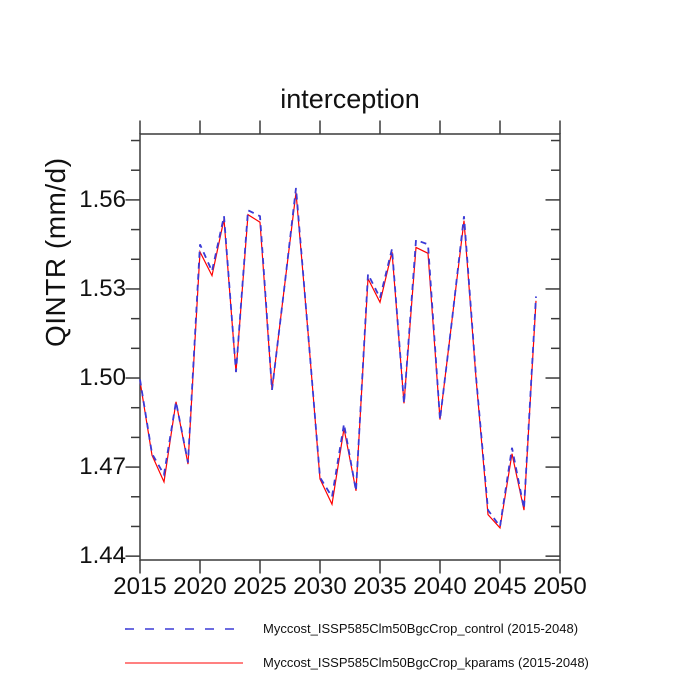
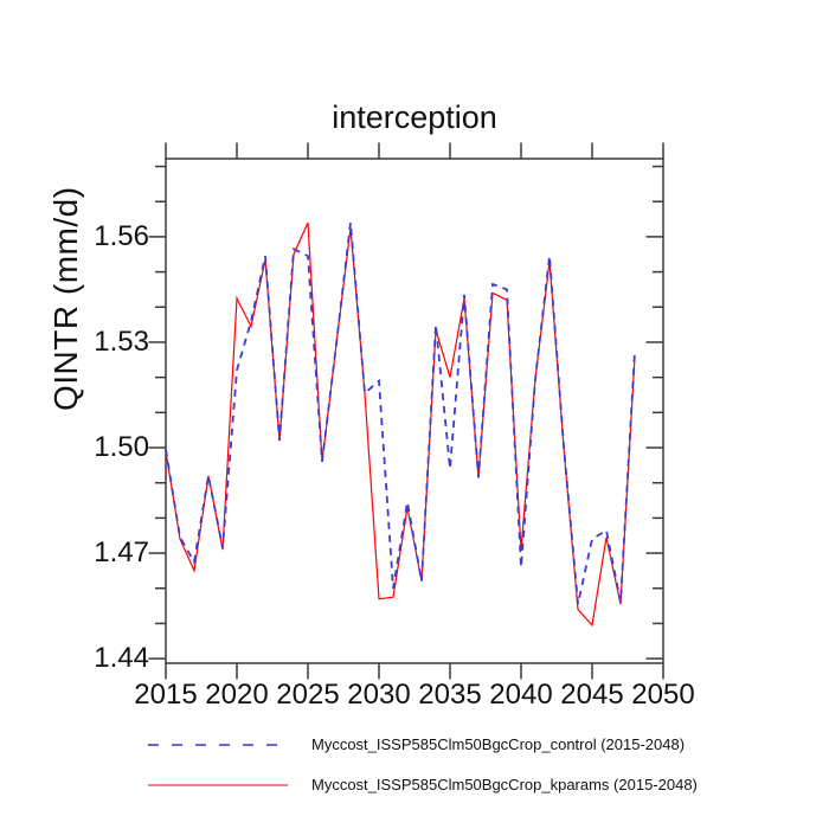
Myccost_ISSP585Clm50BgcCrop_control (2015-2048)/2020: 1.545 -> 1.522
Myccost_ISSP585Clm50BgcCrop_kparams (2015-2048)/2025: 1.552 -> 1.564
Myccost_ISSP585Clm50BgcCrop_control (2015-2048)/2030: 1.466 -> 1.519
Myccost_ISSP585Clm50BgcCrop_kparams (2015-2048)/2030: 1.466 -> 1.457
Myccost_ISSP585Clm50BgcCrop_control (2015-2048)/2035: 1.527 -> 1.494
Myccost_ISSP585Clm50BgcCrop_kparams (2015-2048)/2035: 1.526 -> 1.520
Myccost_ISSP585Clm50BgcCrop_control (2015-2048)/2040: 1.486 -> 1.466
Myccost_ISSP585Clm50BgcCrop_kparams (2015-2048)/2040: 1.486 -> 1.471
Myccost_ISSP585Clm50BgcCrop_control (2015-2048)/2045: 1.450 -> 1.474
